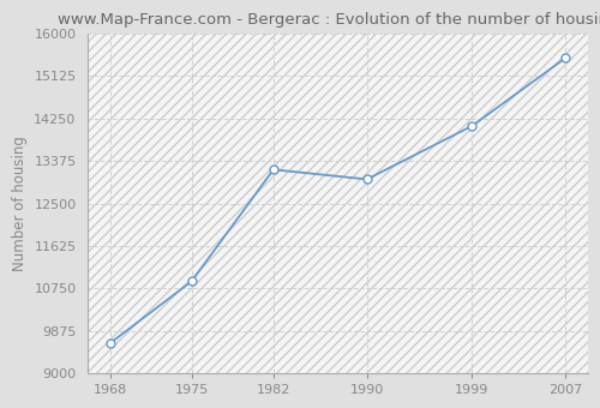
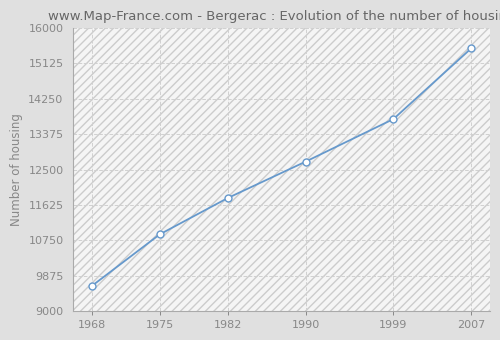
1982: 13200 -> 11800
1990: 13000 -> 12700
1999: 14100 -> 13750
